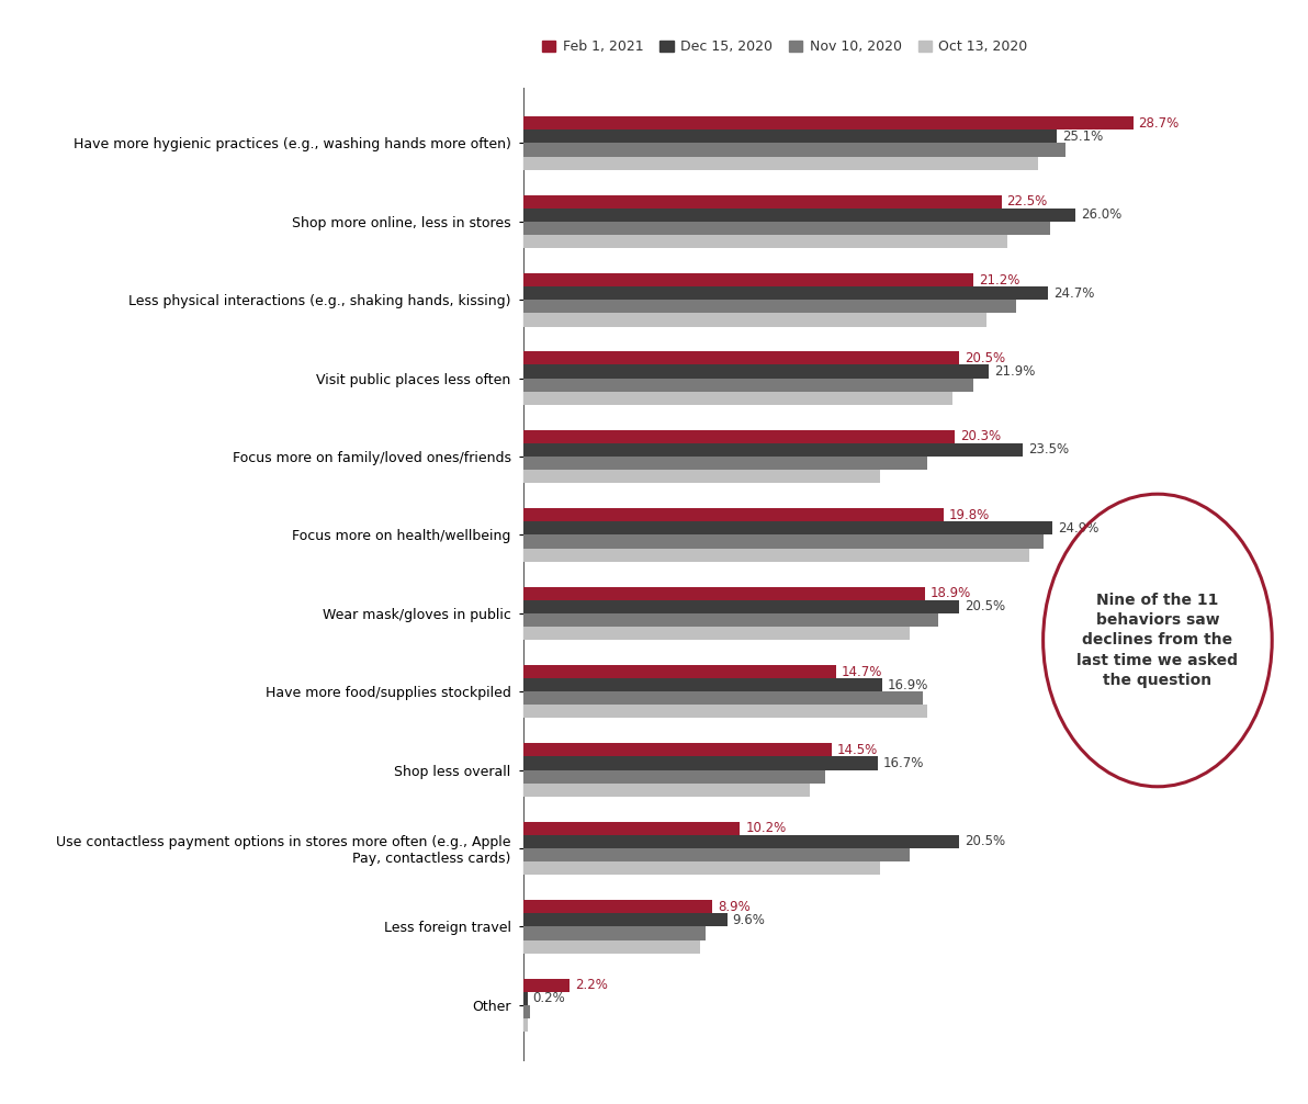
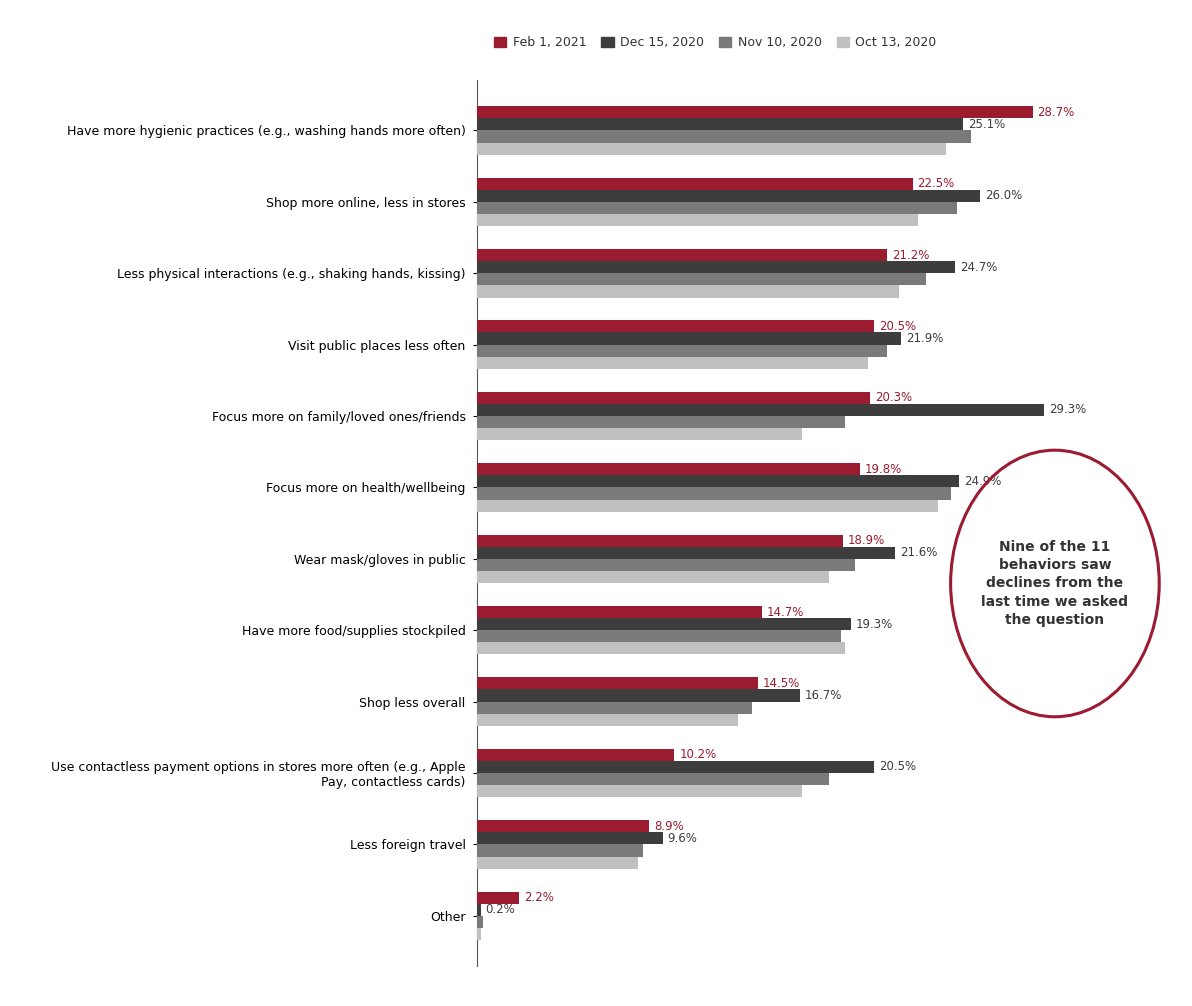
Dec 15, 2020/Focus more on family/loved ones/friends: 23.5% -> 29.3%
Dec 15, 2020/Wear mask/gloves in public: 20.5% -> 21.6%
Dec 15, 2020/Have more food/supplies stockpiled: 16.9% -> 19.3%
